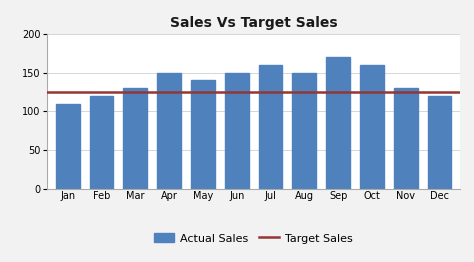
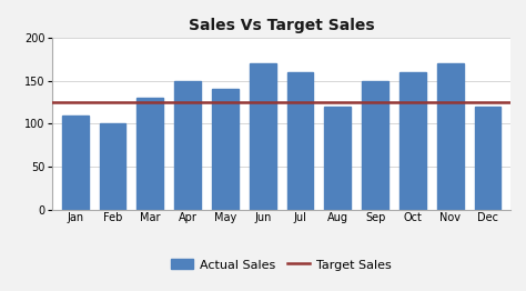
Feb: 120 -> 100
Jun: 150 -> 170
Aug: 150 -> 120
Sep: 170 -> 150
Nov: 130 -> 170
